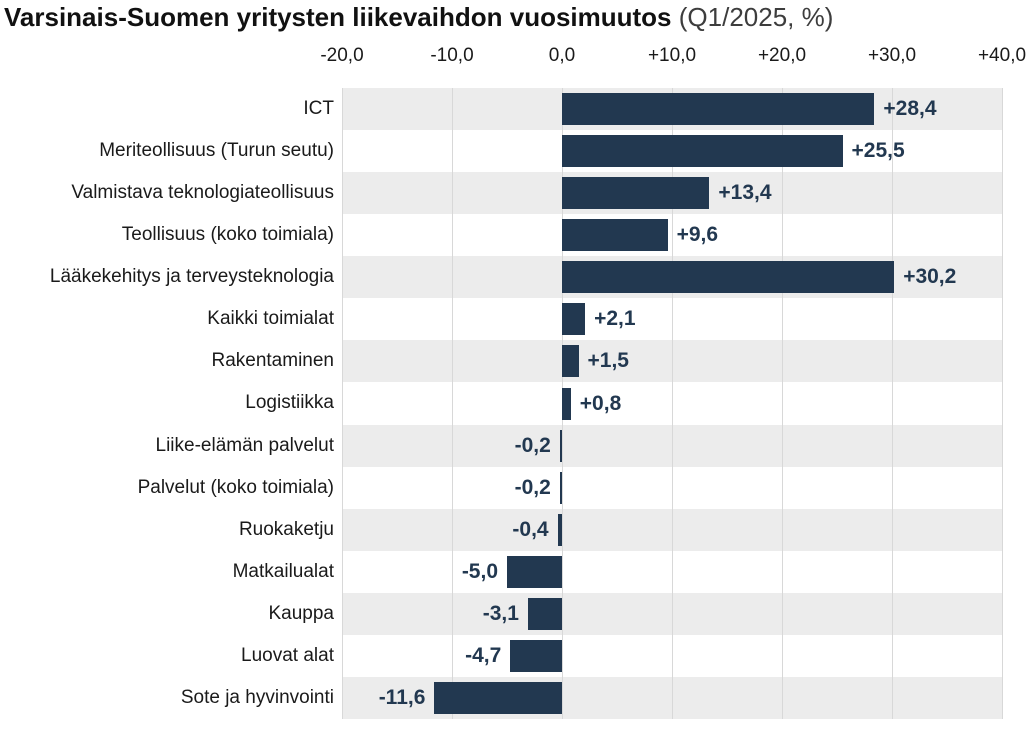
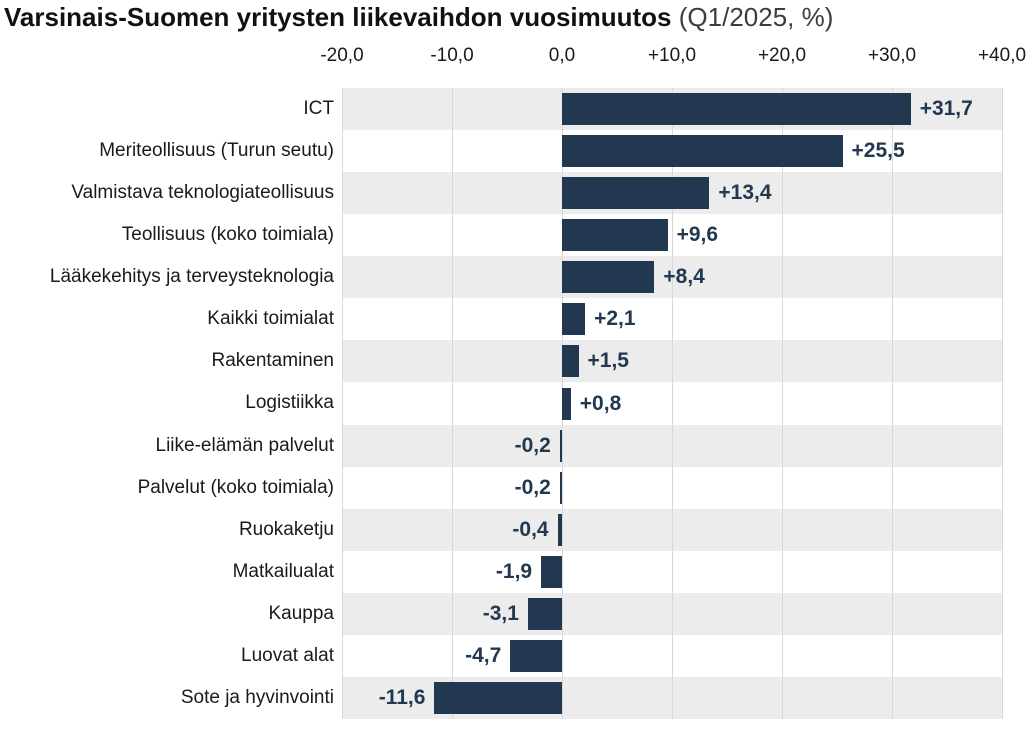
ICT: +28,4 -> +31,7
Lääkekehitys ja terveysteknologia: +30,2 -> +8,4
Matkailualat: -5,0 -> -1,9
